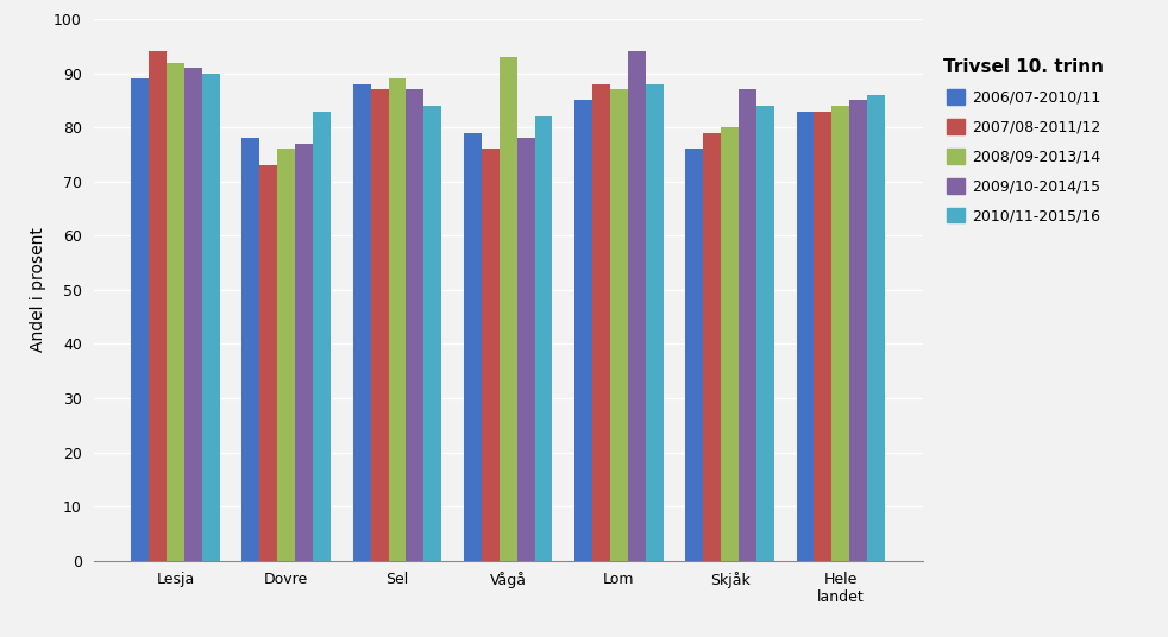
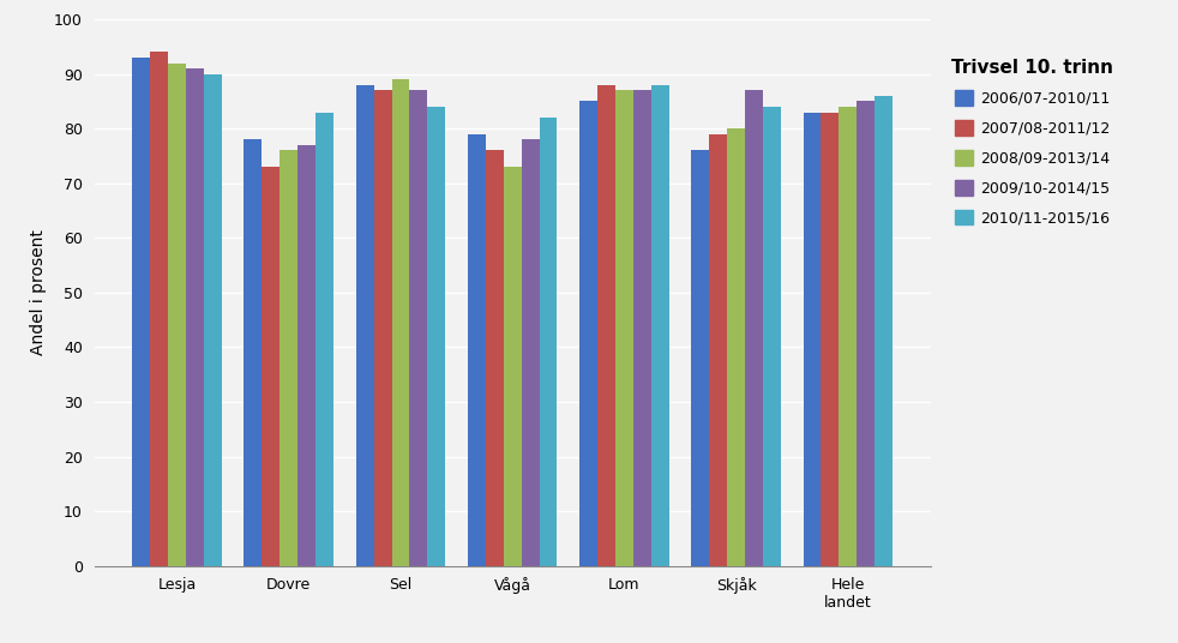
2006/07-2010/11/Lesja: 89 -> 93
2008/09-2013/14/Vågå: 93 -> 73
2009/10-2014/15/Lom: 94 -> 87
